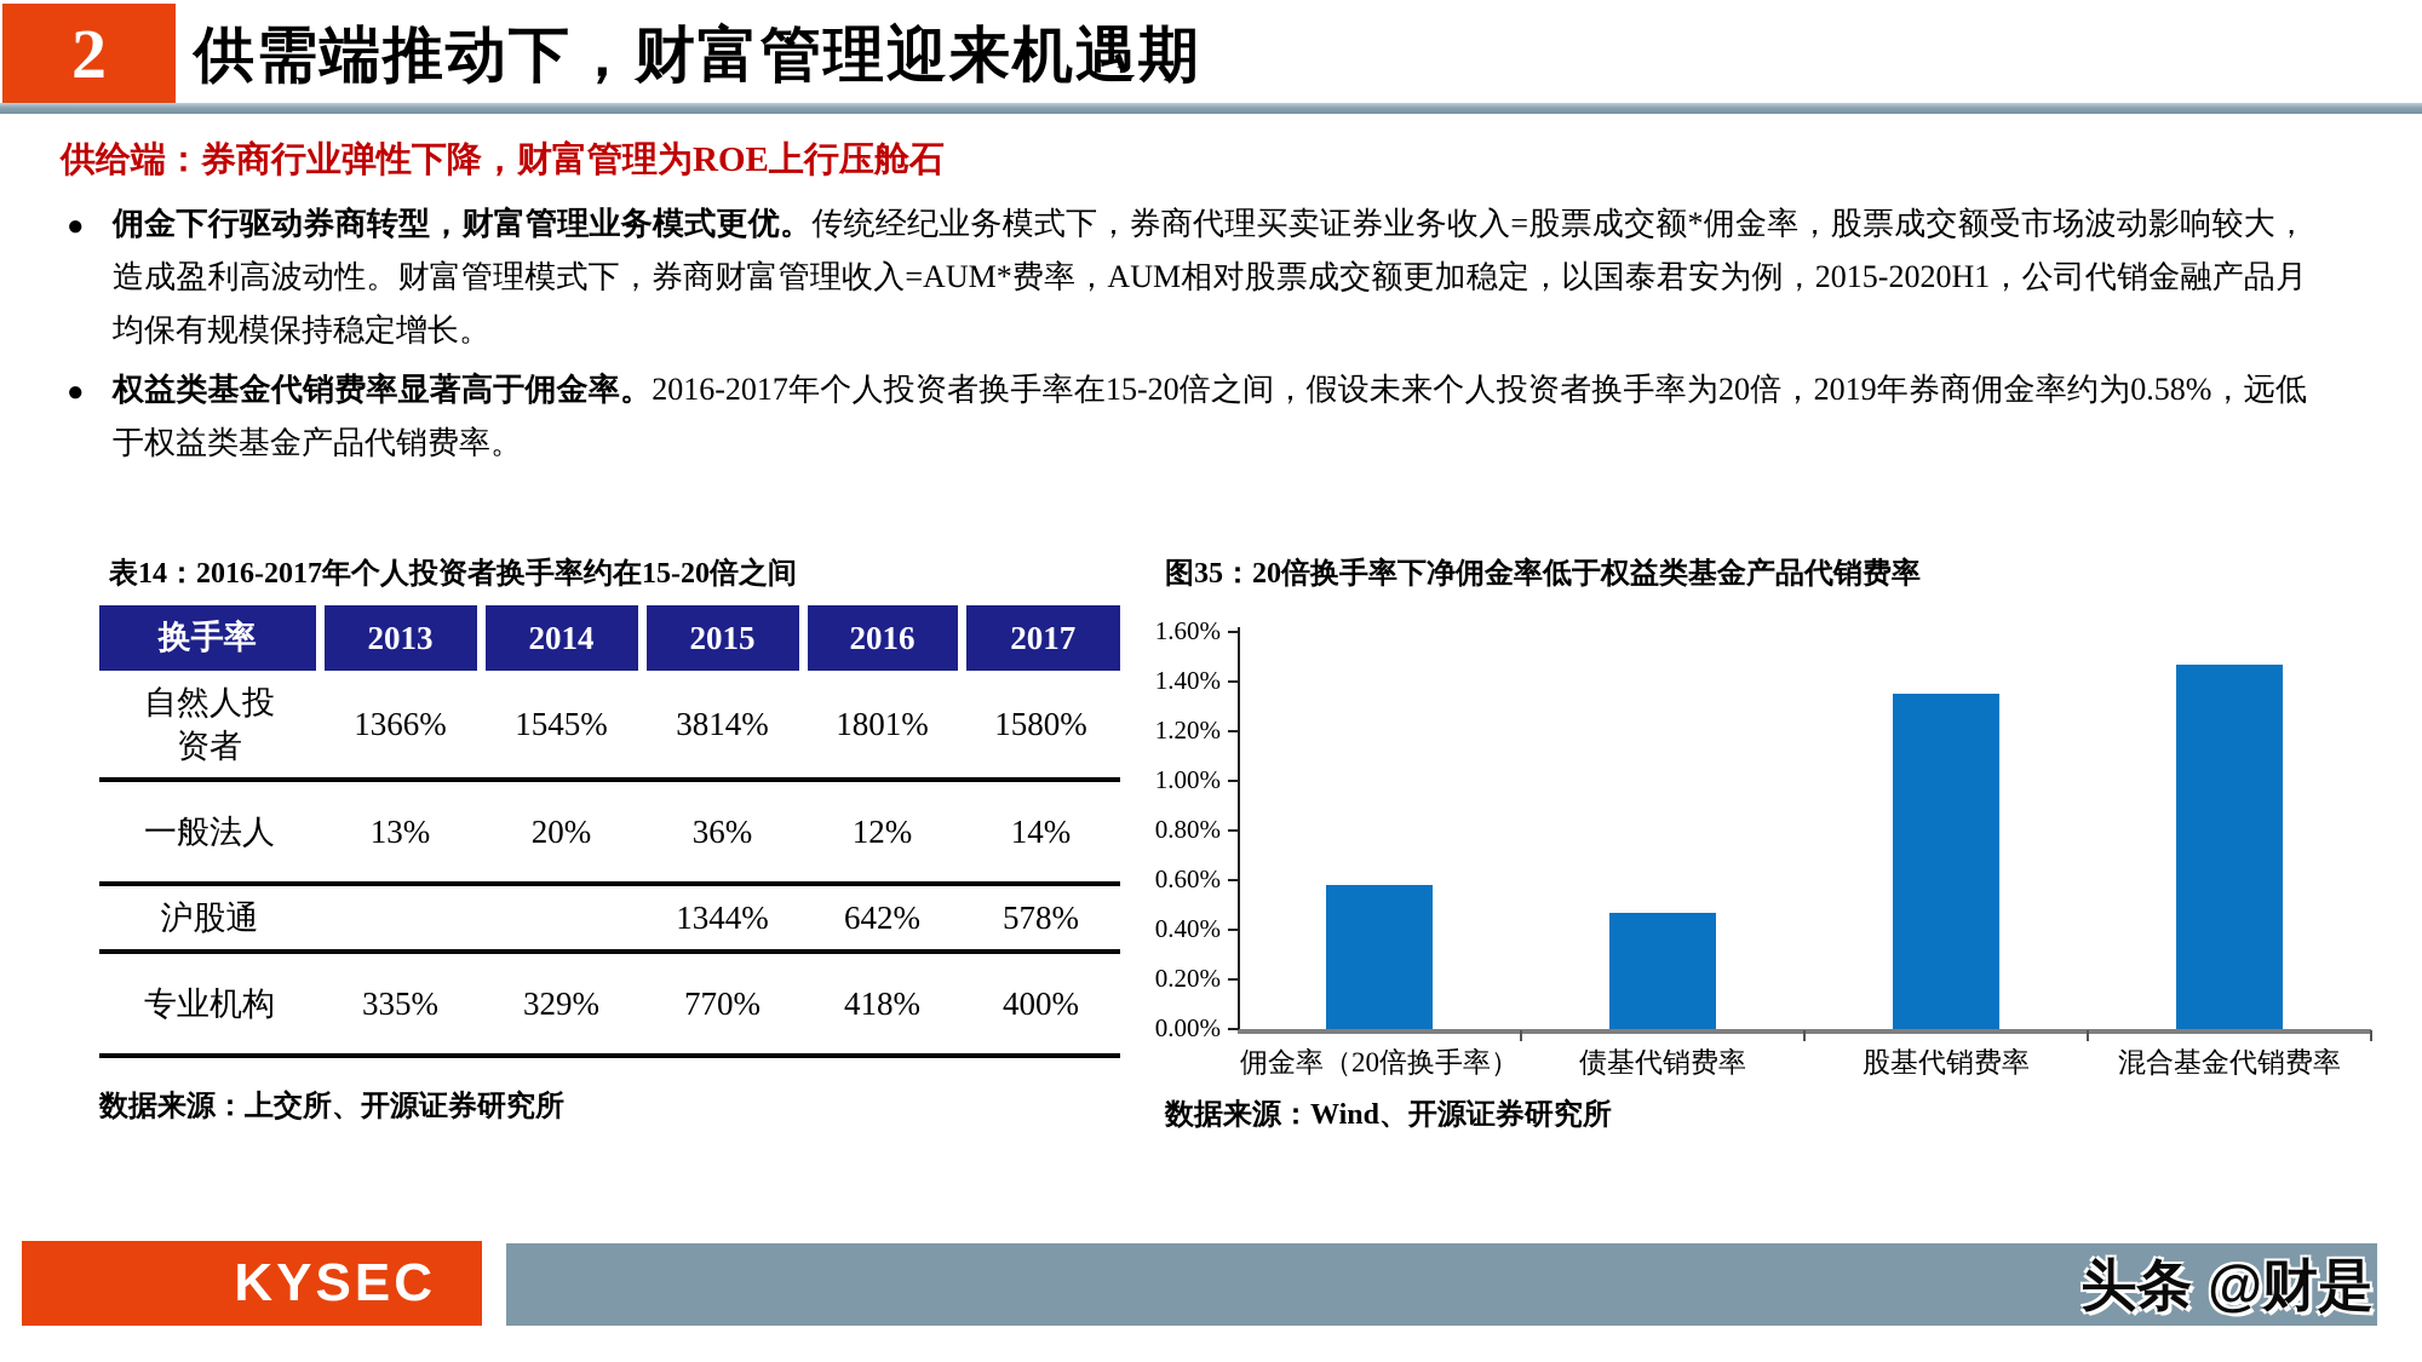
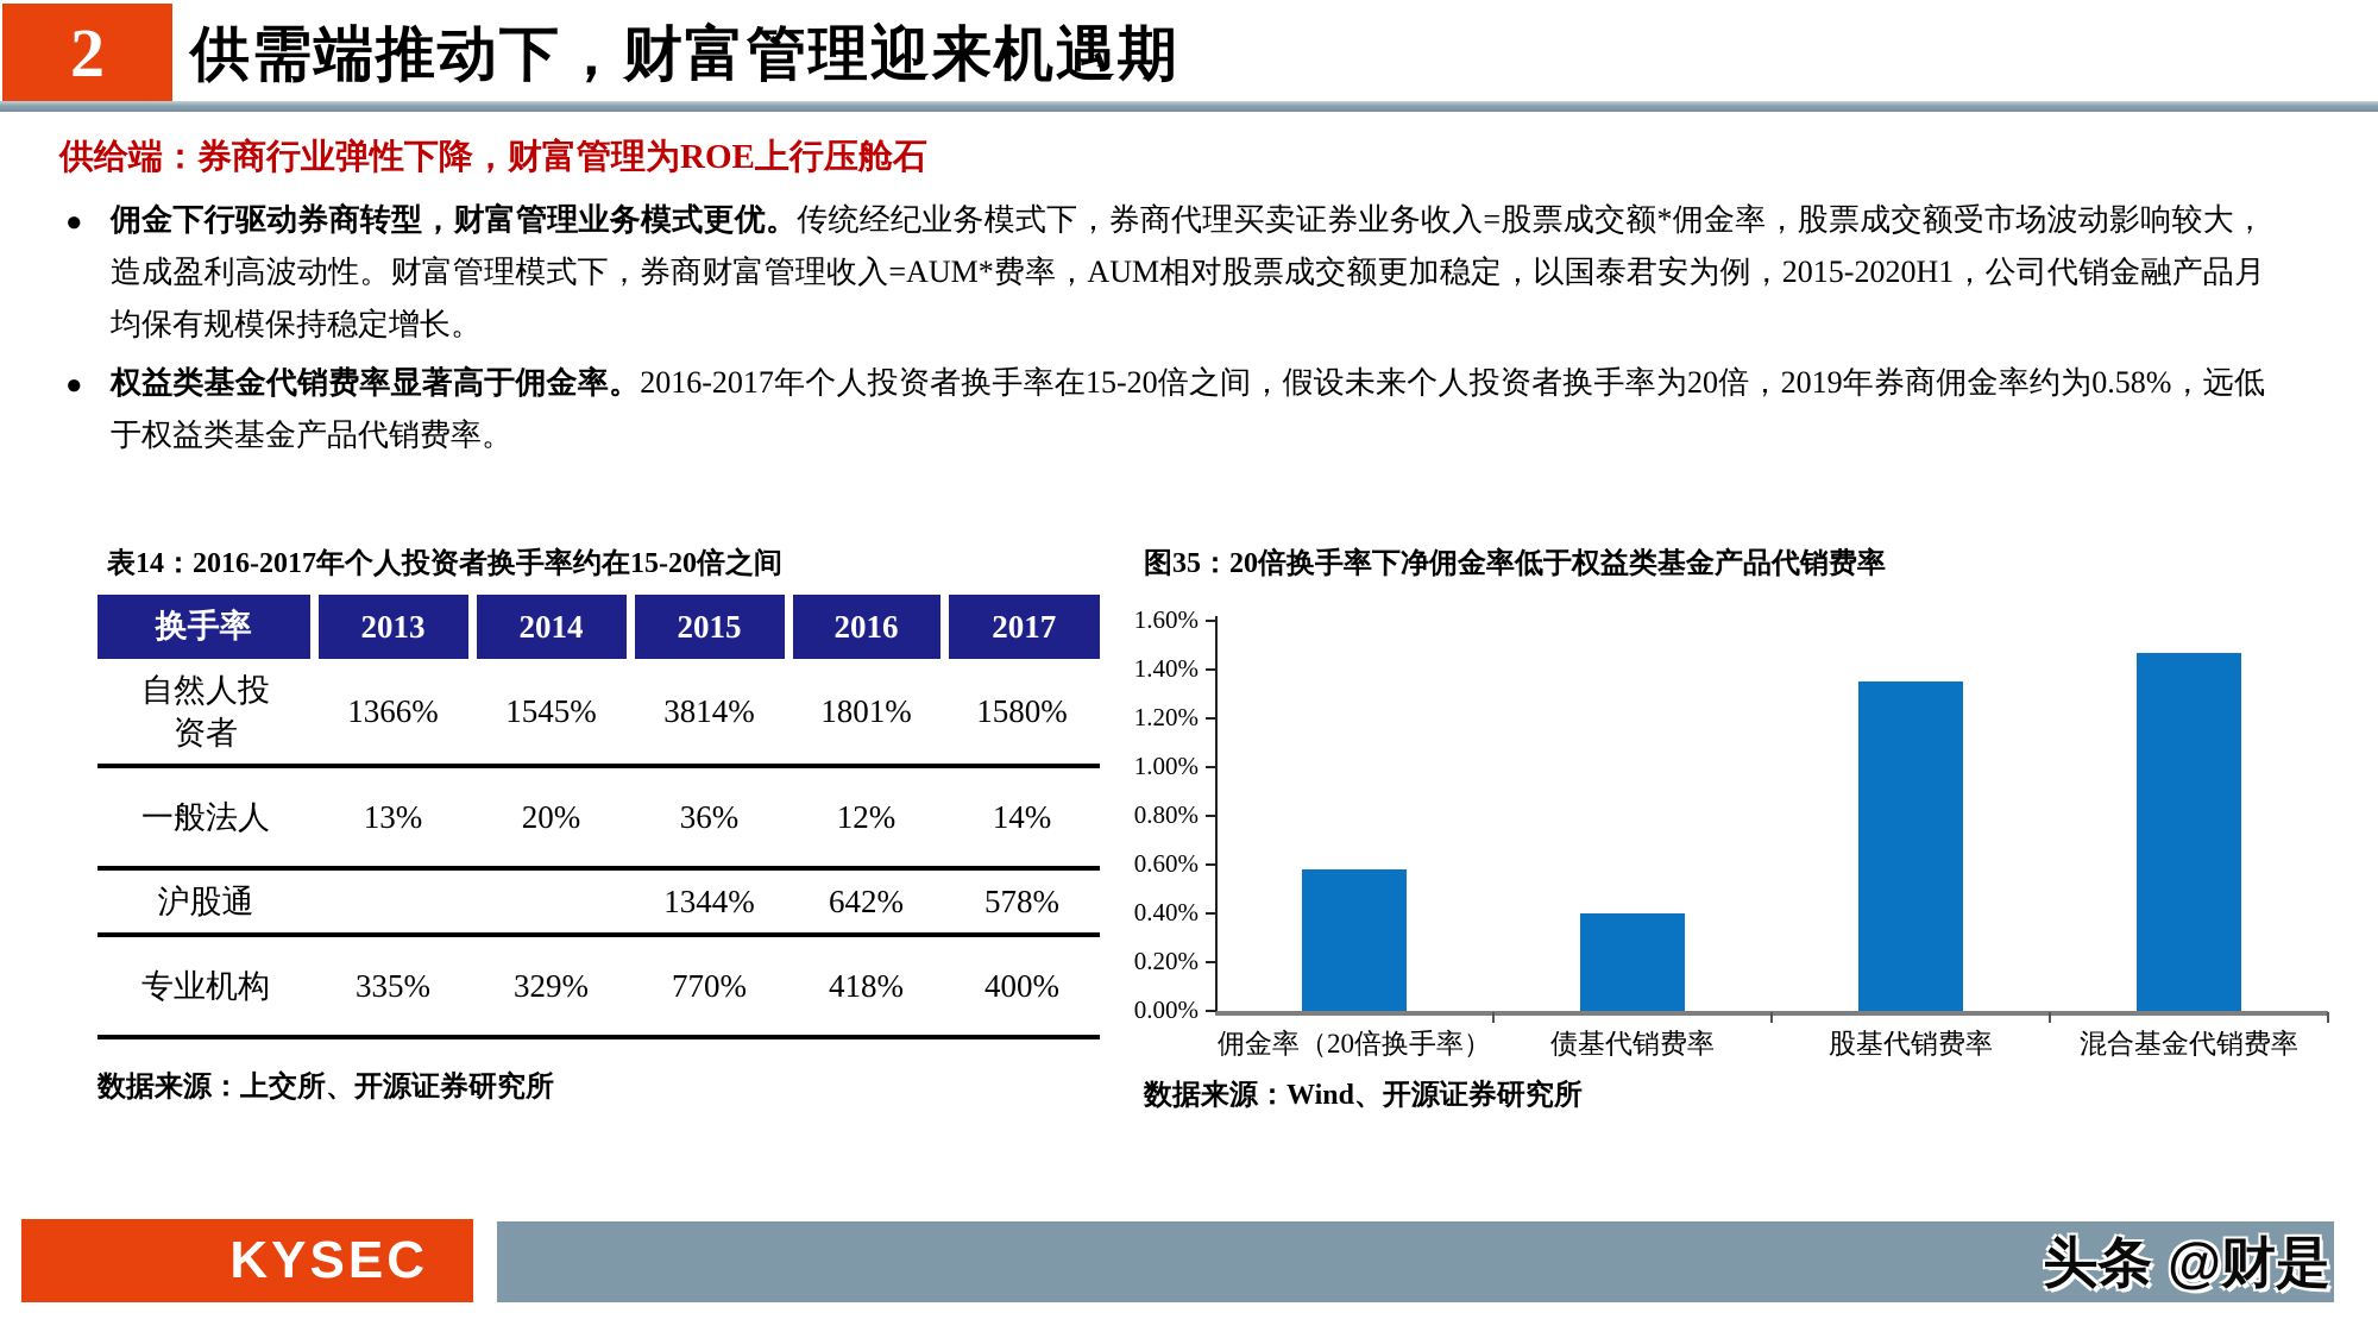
债基代销费率: 0.47% -> 0.40%
